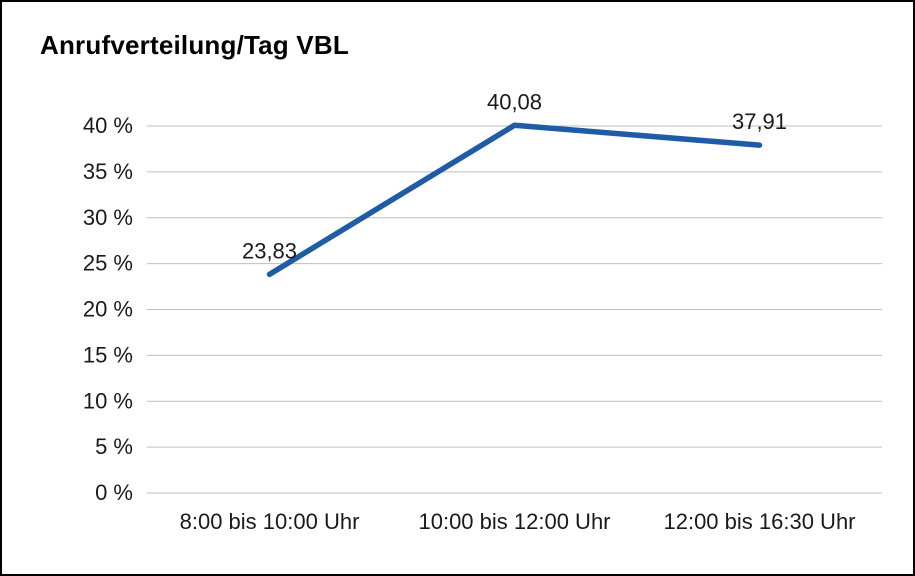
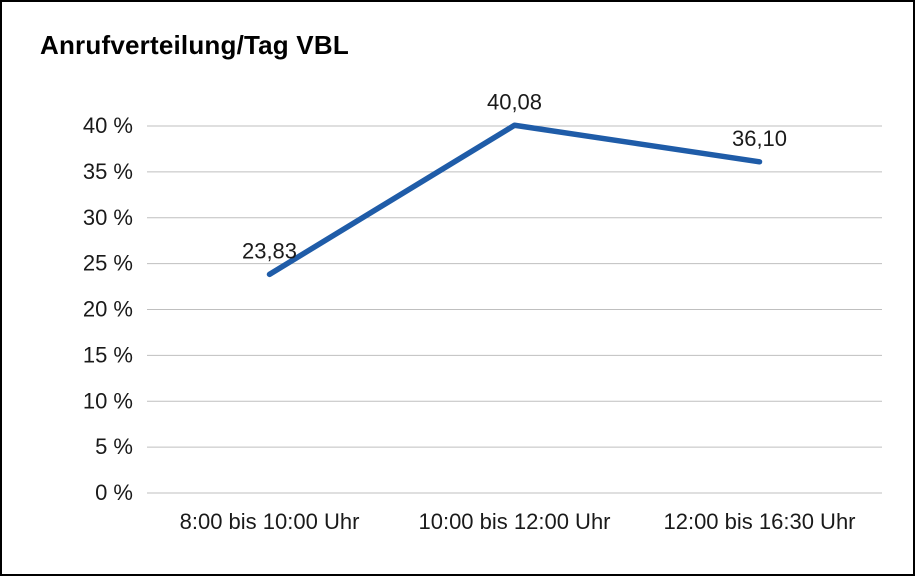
12:00 bis 16:30 Uhr: 37,91 -> 36,10
